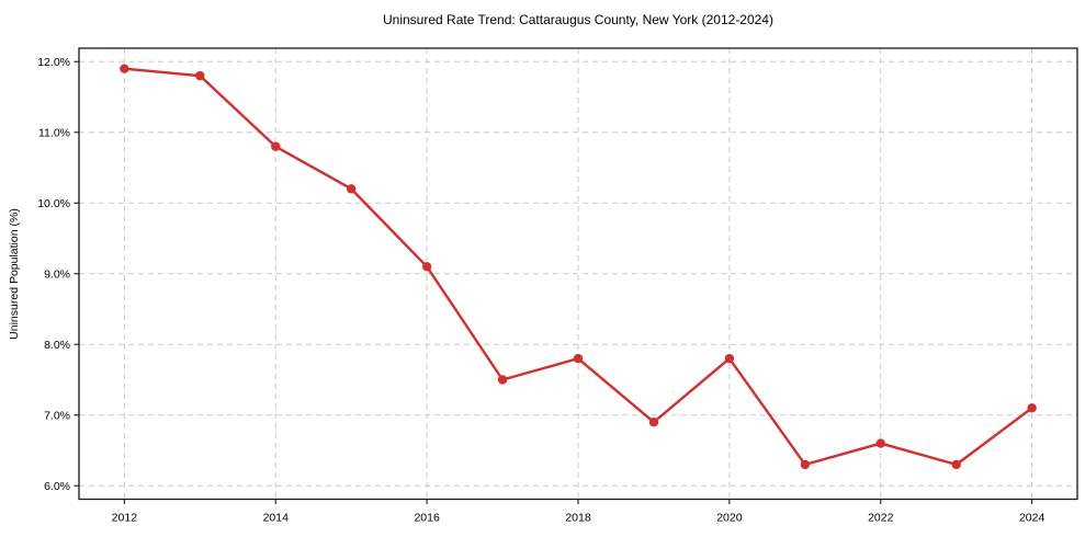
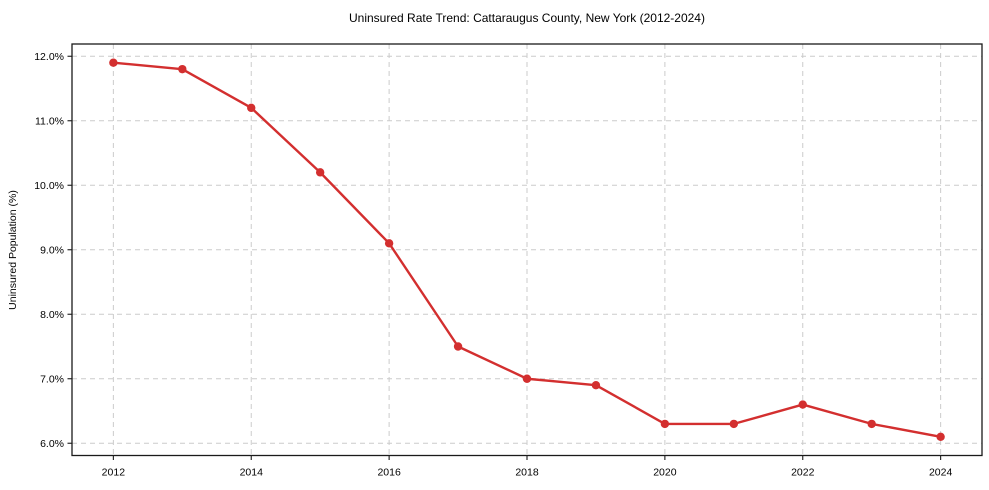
2014: 10.8% -> 11.2%
2018: 7.8% -> 7.0%
2020: 7.8% -> 6.3%
2024: 7.1% -> 6.1%
